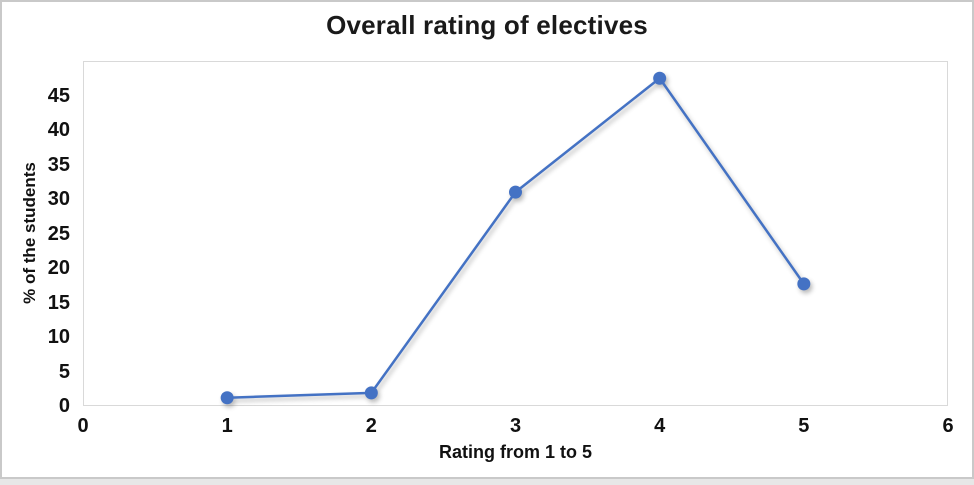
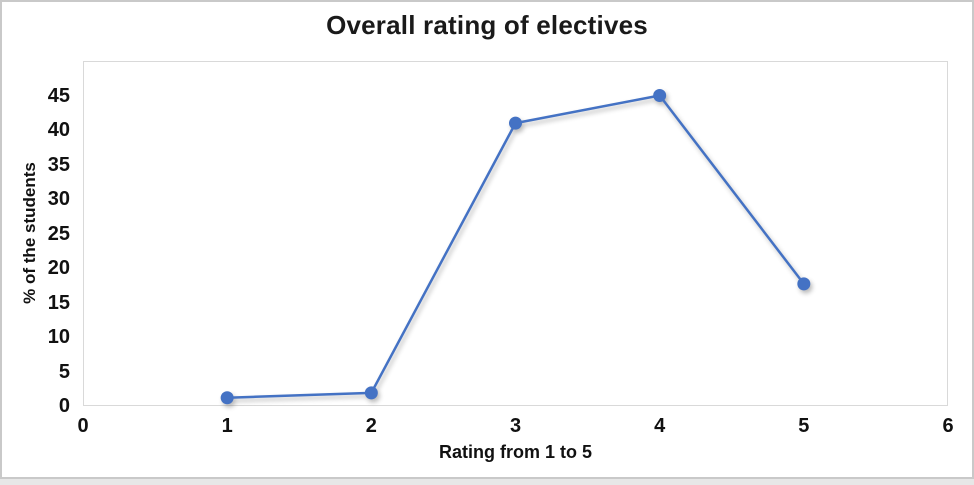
3: 31 -> 41
4: 48 -> 45
